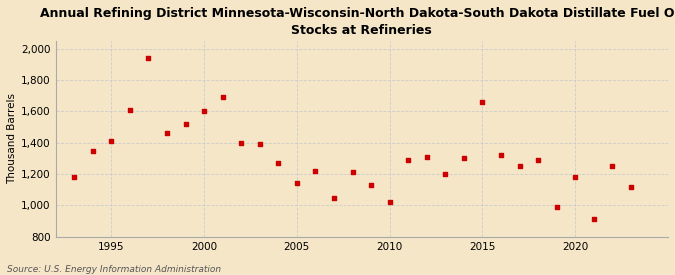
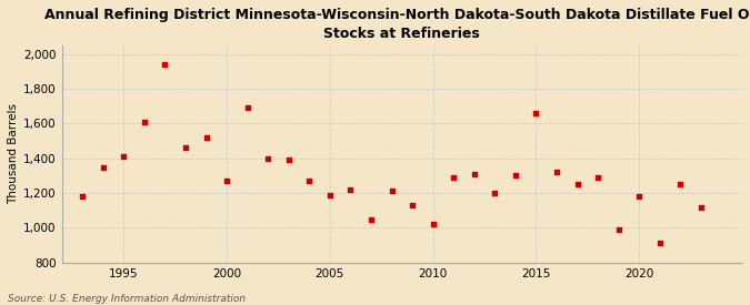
2000: 1,600 -> 1,270
2005: 1,140 -> 1,190
